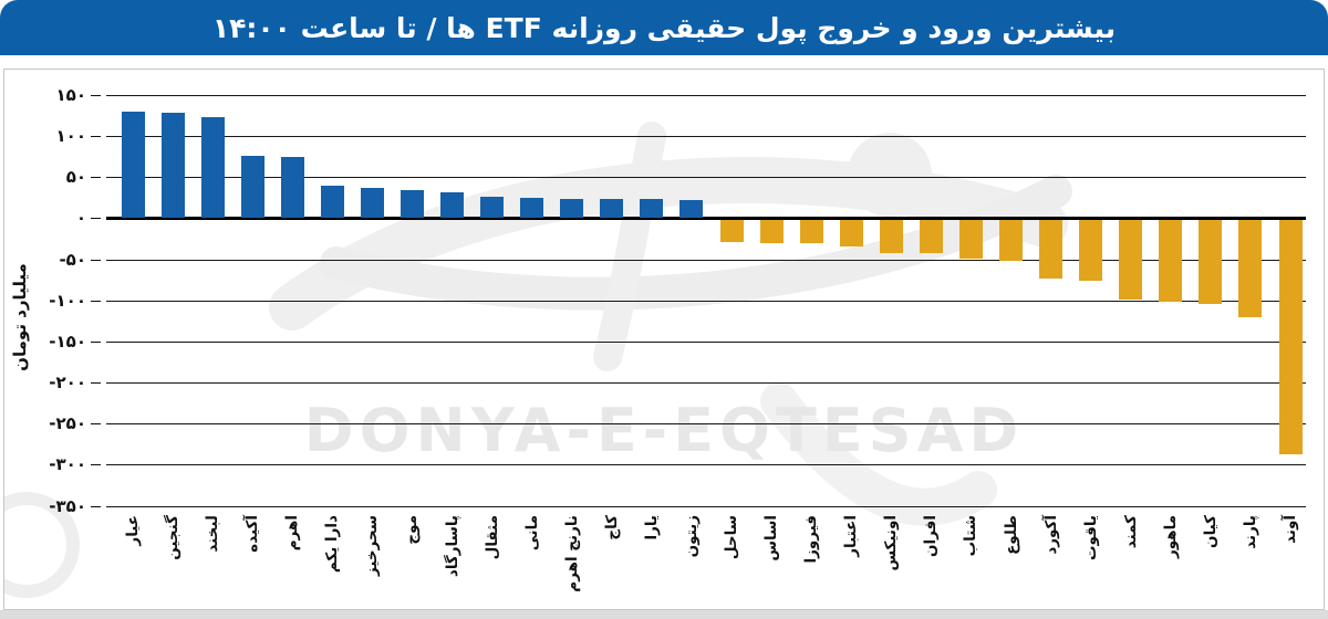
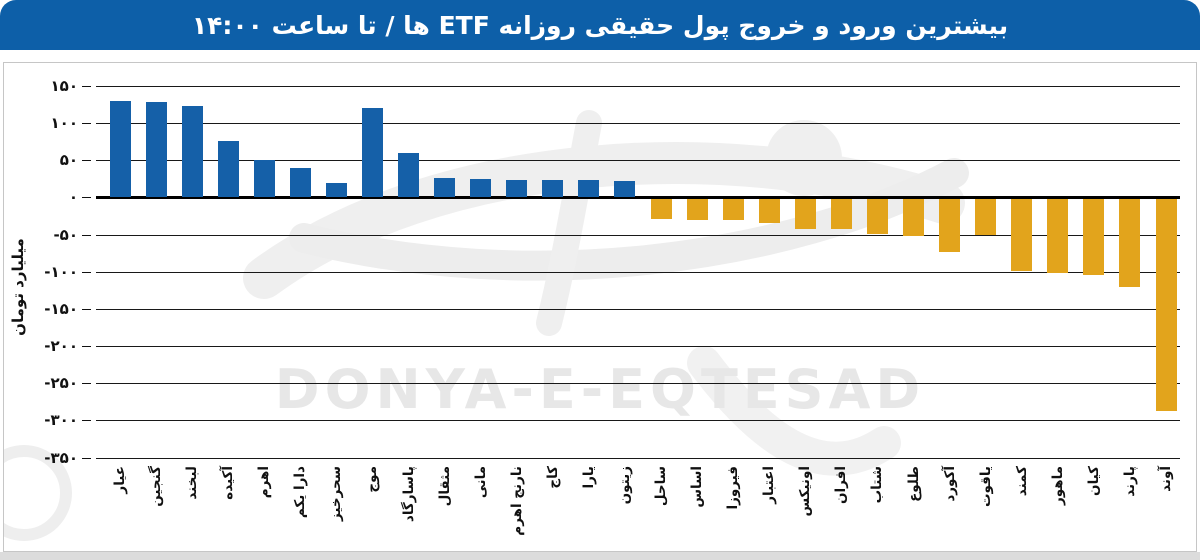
اهرم: 80 -> 50
سحرخیز: 40 -> 20
موج: 30 -> 120
پاسارگاد: 30 -> 60
یاقوت: -80 -> -50
